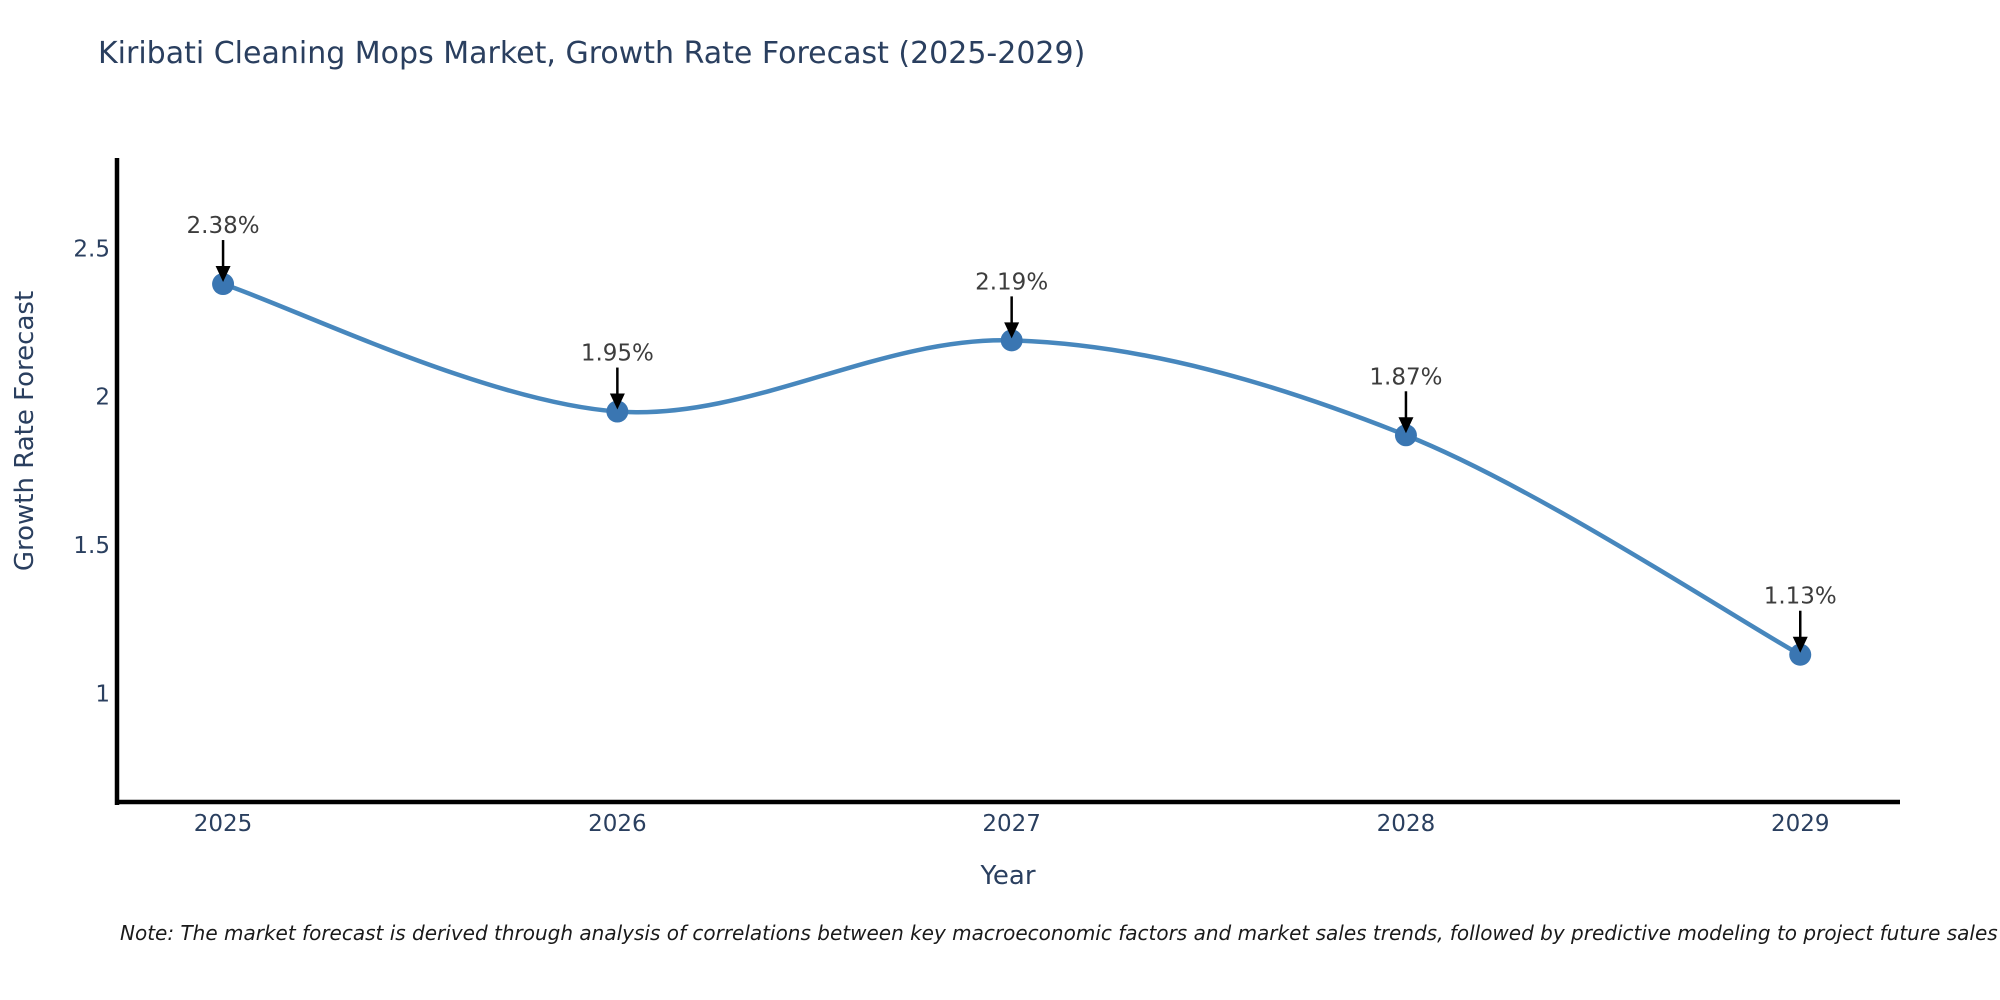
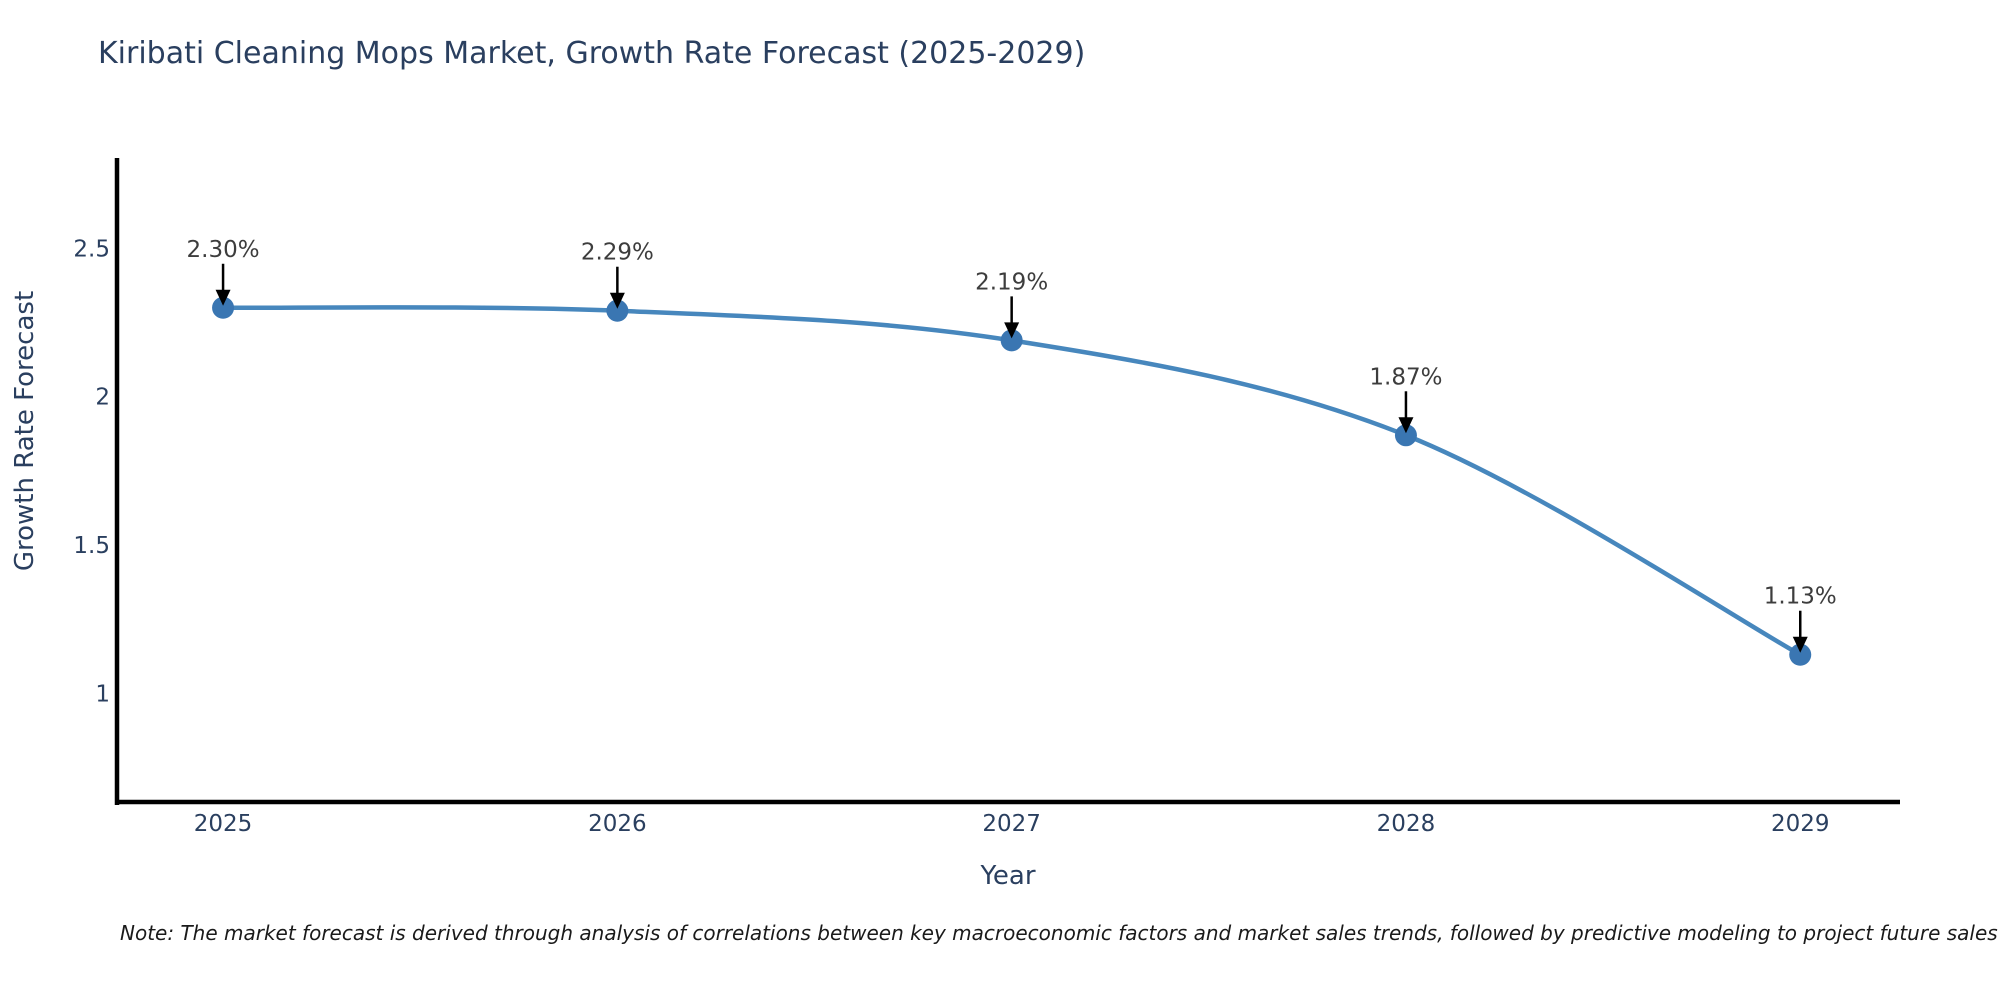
2025: 2.38% -> 2.30%
2026: 1.95% -> 2.29%
